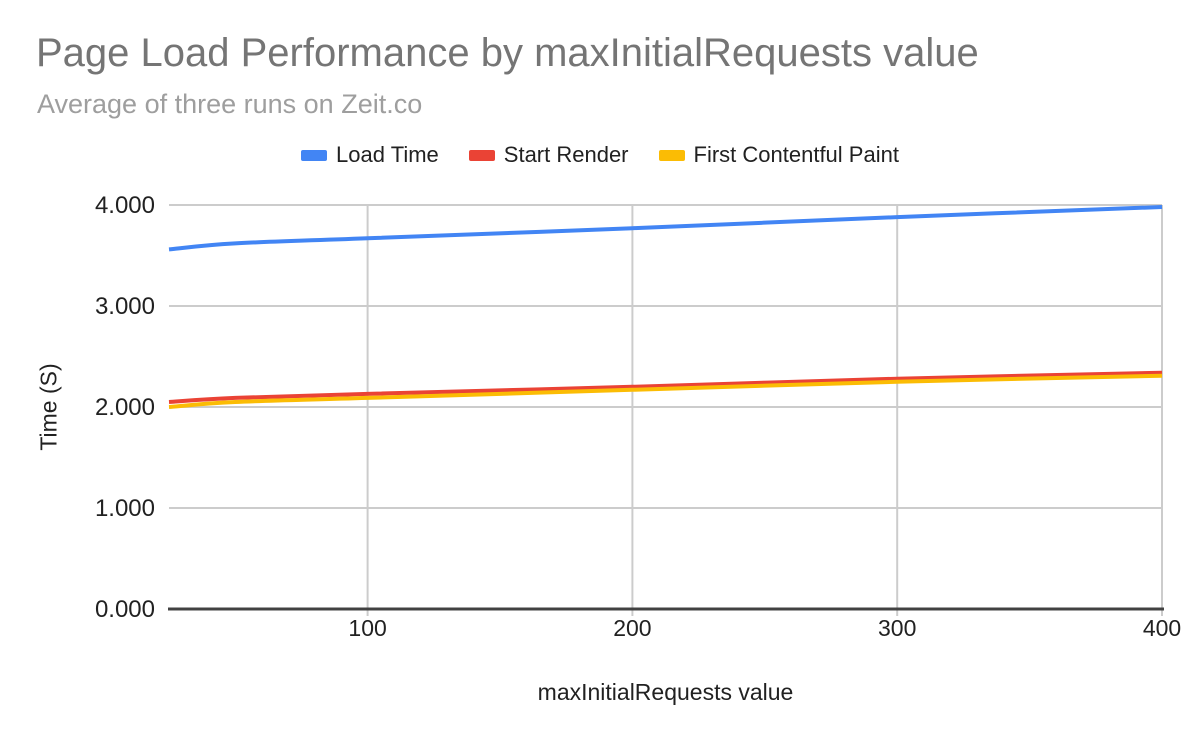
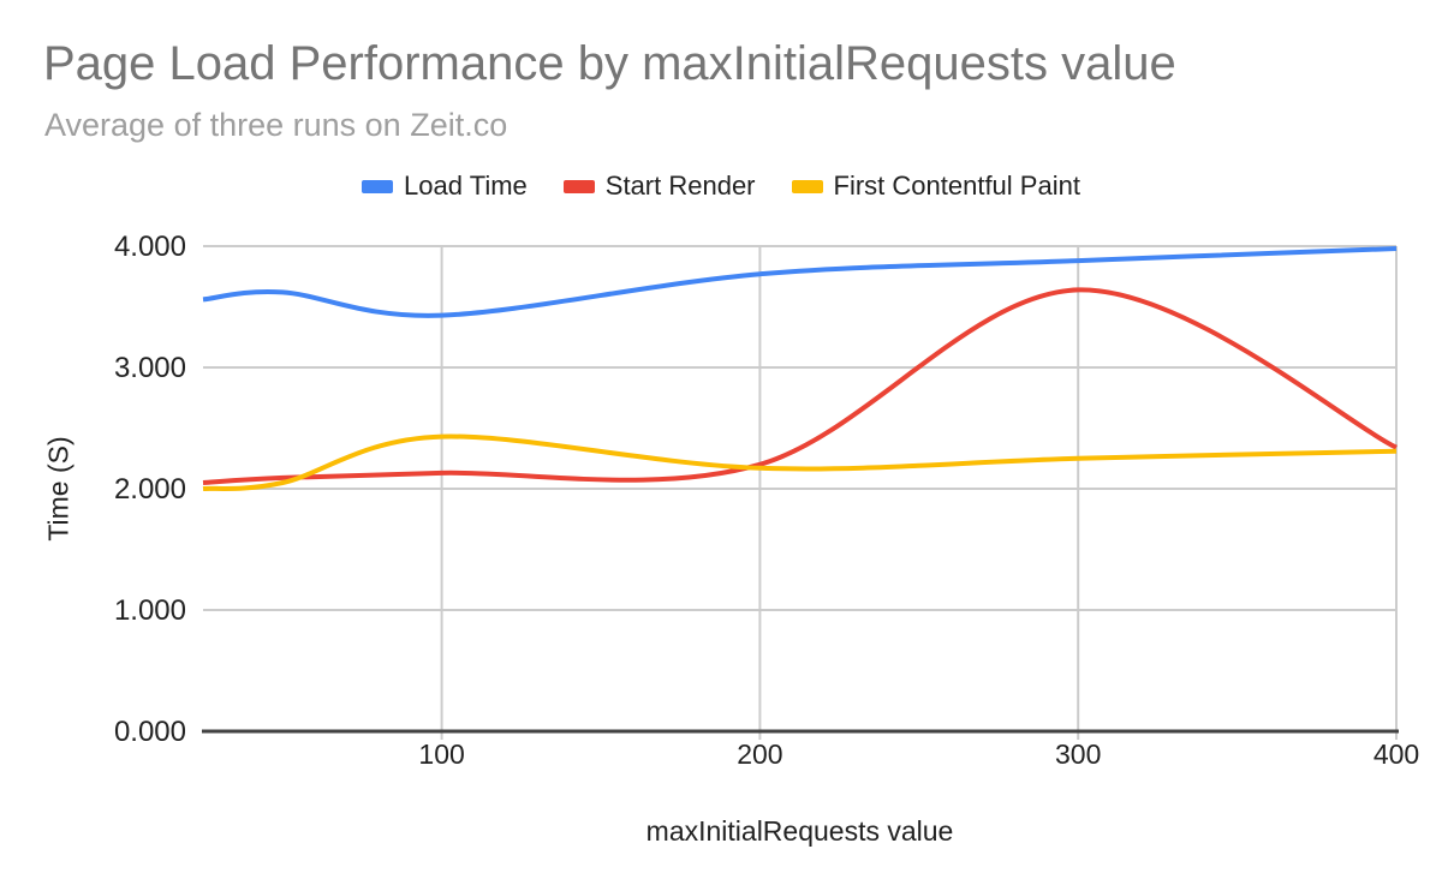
Load Time/100: 3.67 -> 3.43
First Contentful Paint/100: 2.09 -> 2.43
Start Render/300: 2.28 -> 3.64
